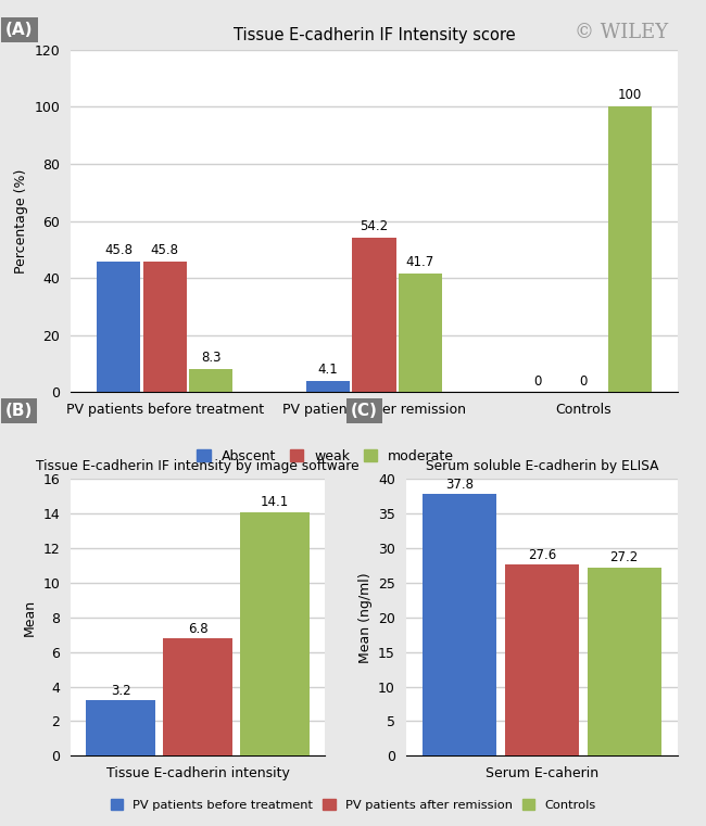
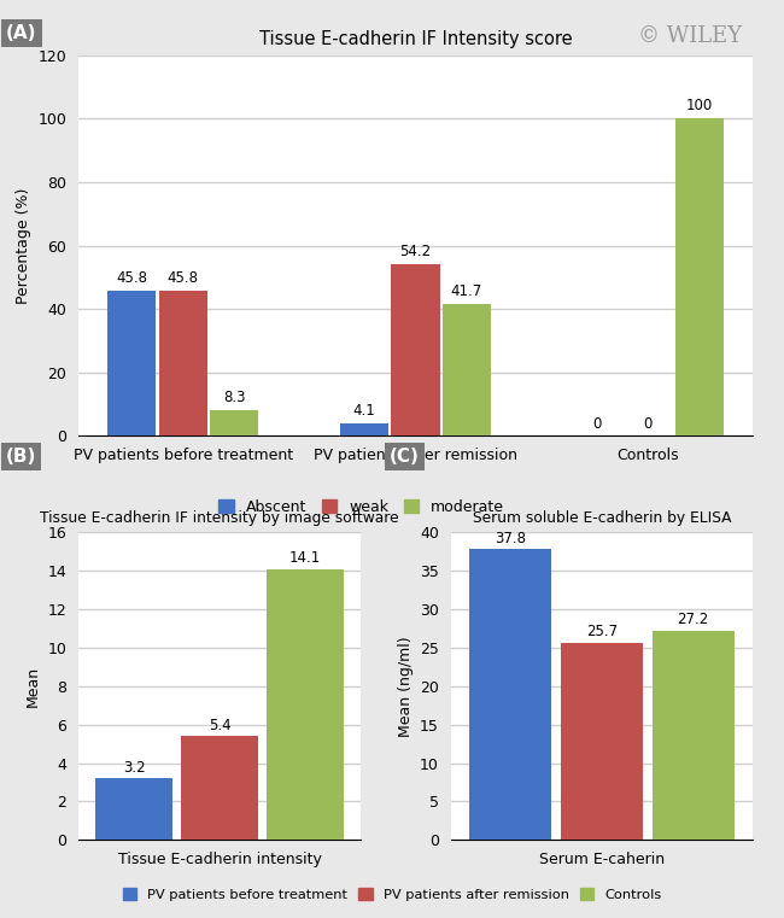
Tissue E-cadherin IF intensity by image software/Tissue E-cadherin intensity: 6.8 -> 5.4
Serum soluble E-cadherin by ELISA/Serum E-caherin: 27.6 -> 25.7
